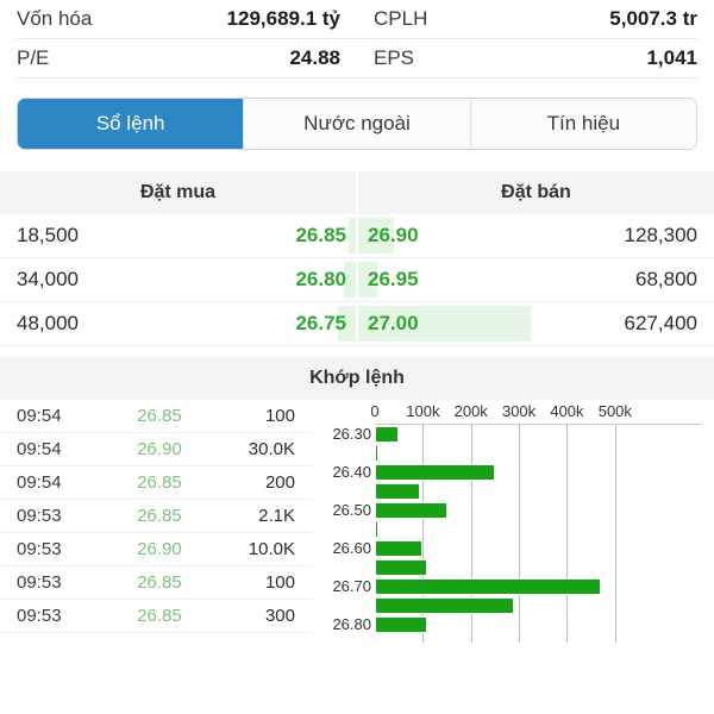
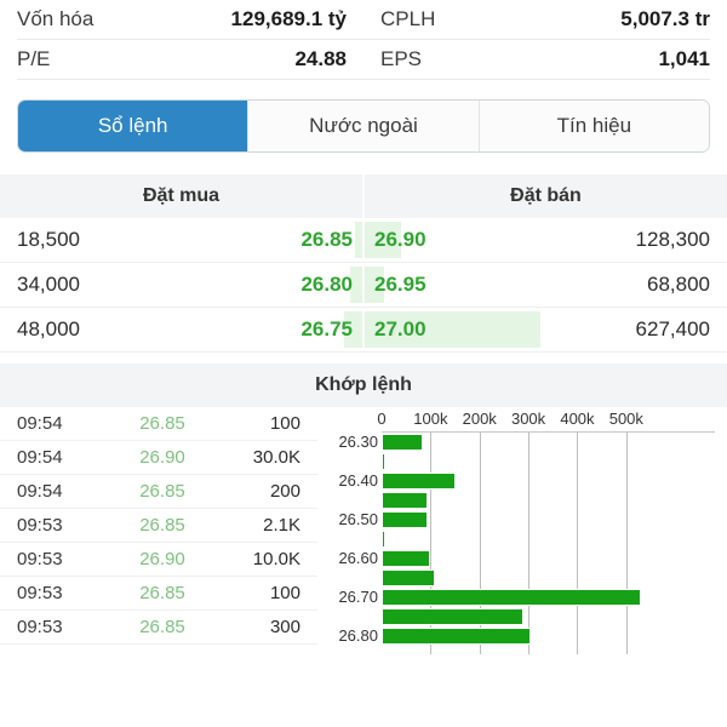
26.30: 50k -> 80k
26.40: 250k -> 150k
26.50: 150k -> 90k
26.70: 470k -> 530k
26.80: 110k -> 300k
